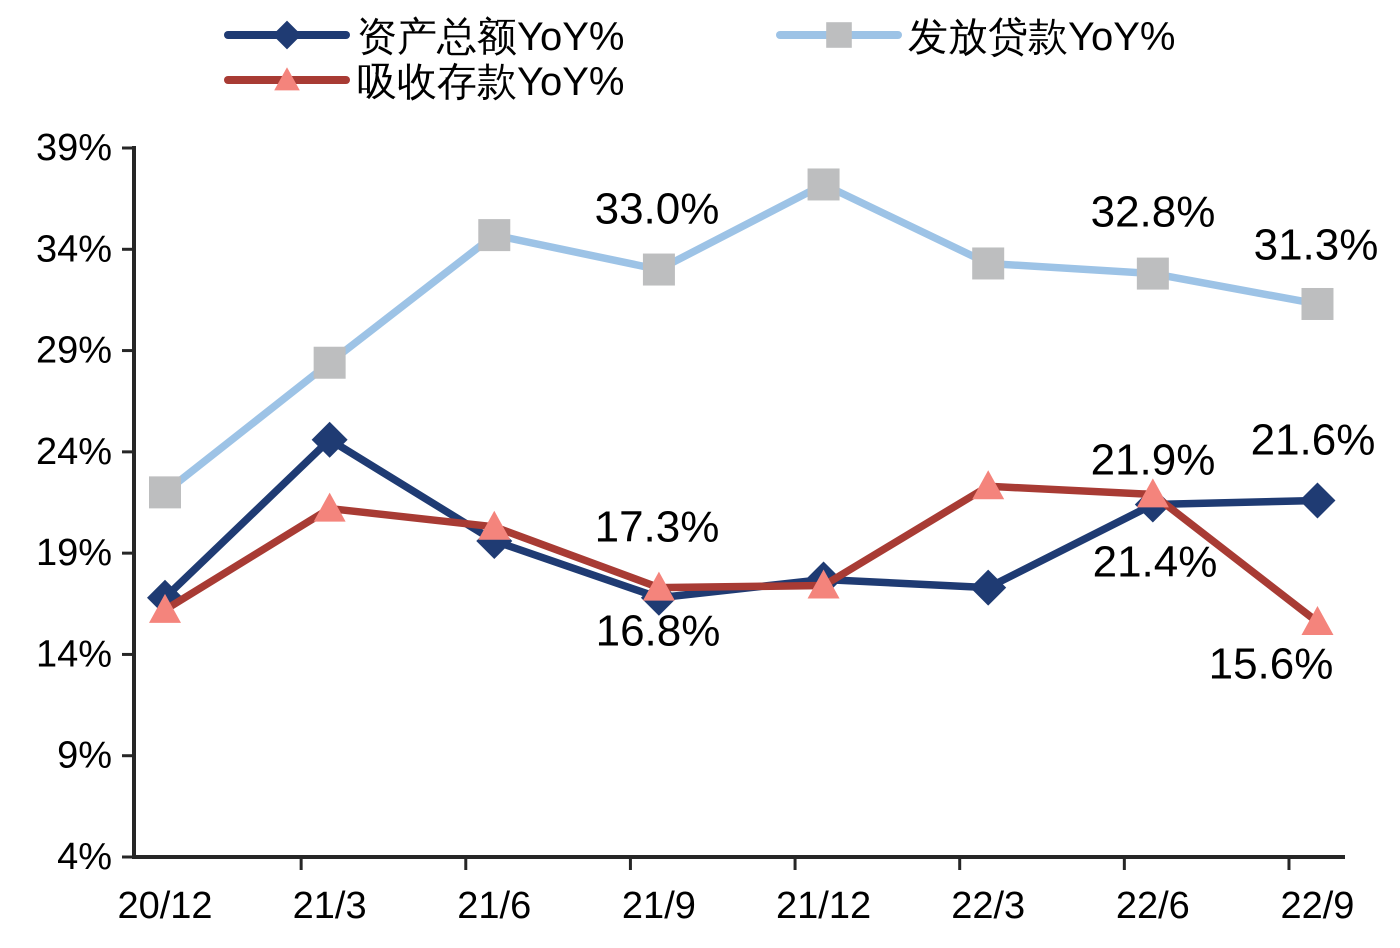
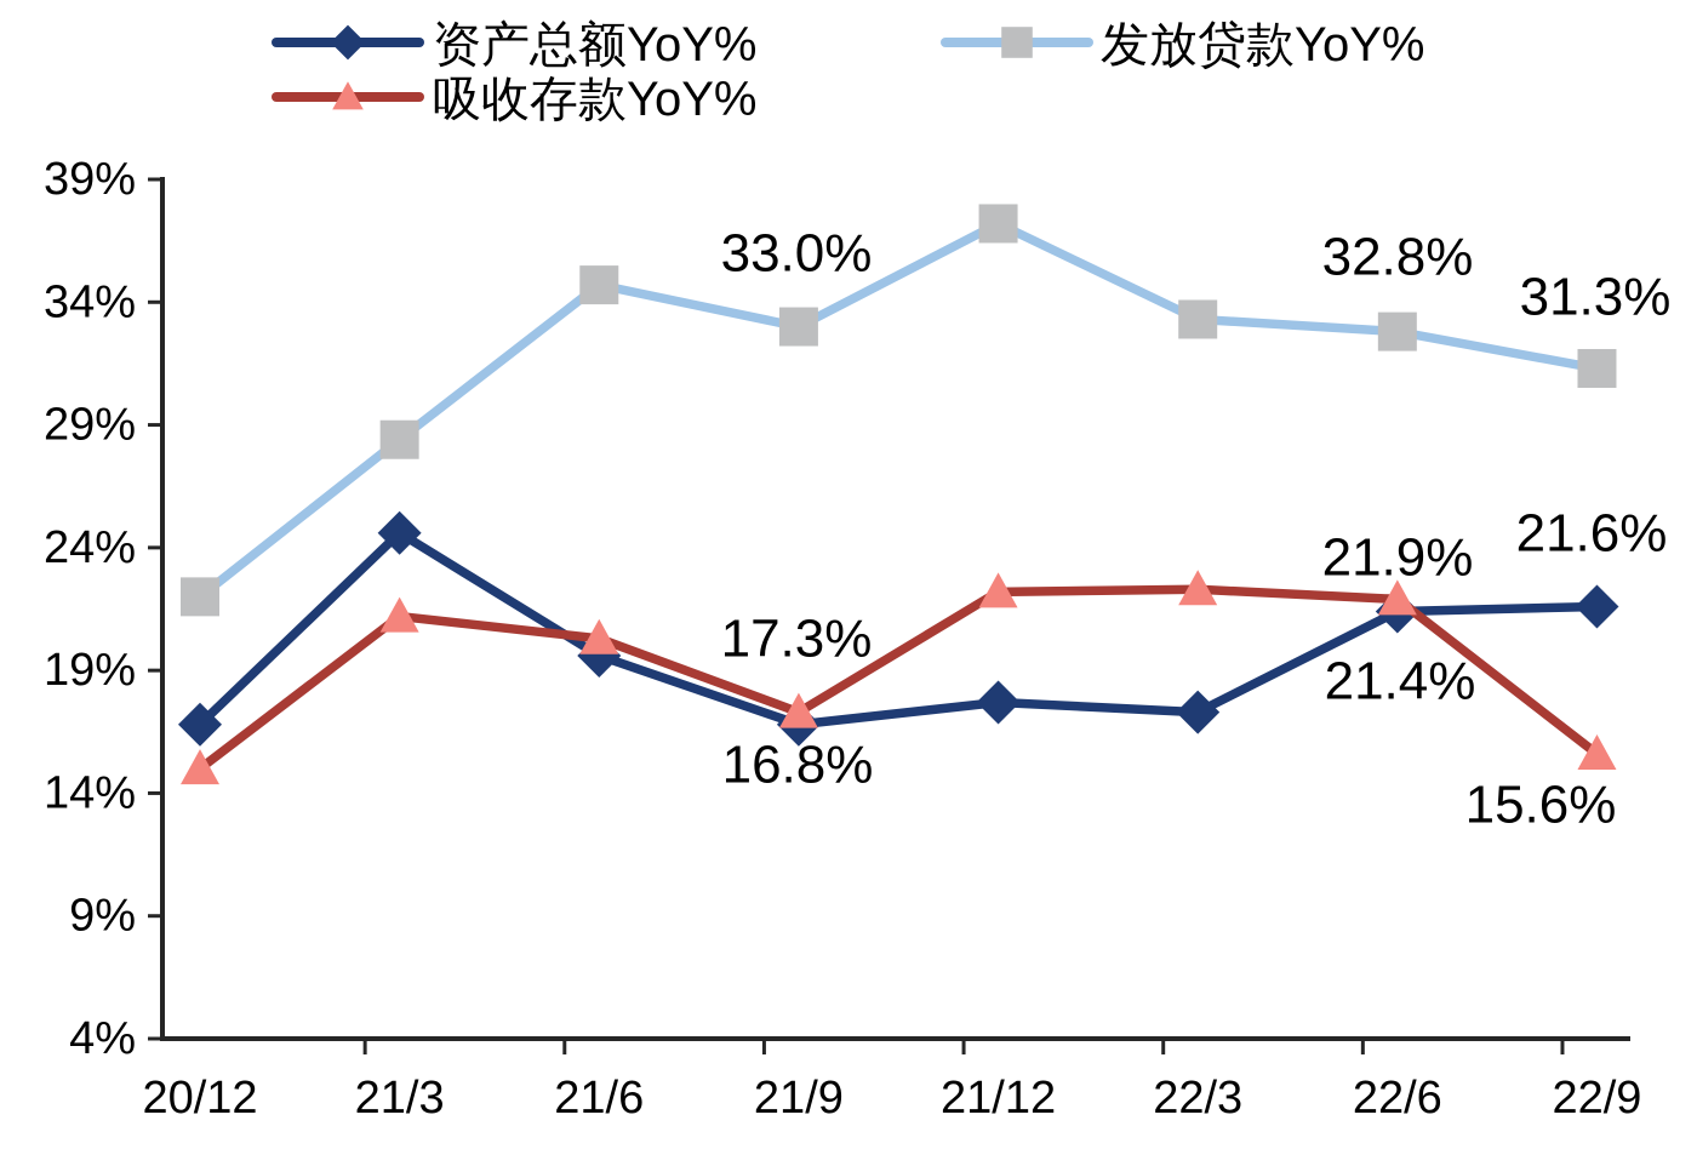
吸收存款YoY%/20/12: 16.2% -> 15.0%
吸收存款YoY%/21/12: 17.4% -> 22.2%
